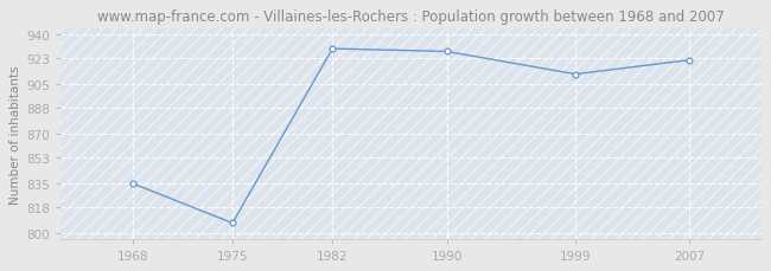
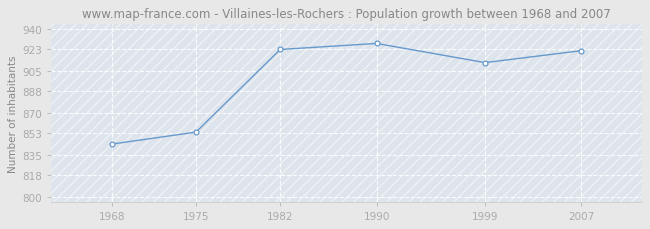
1968: 835 -> 844
1975: 807 -> 854
1982: 930 -> 923
